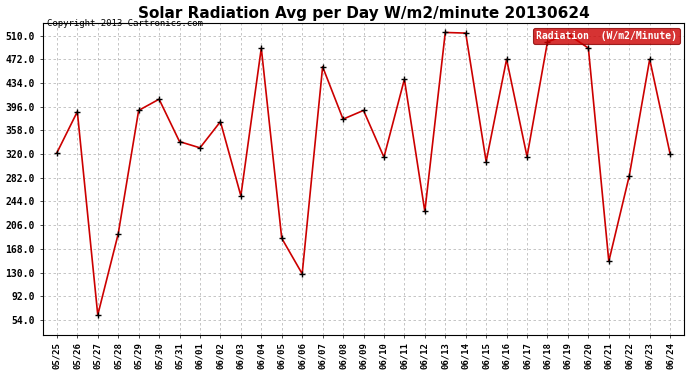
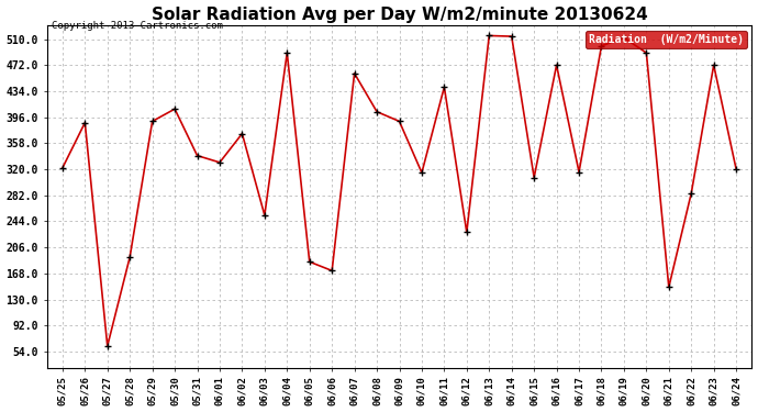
06/06: 128 -> 172
06/08: 376 -> 404
